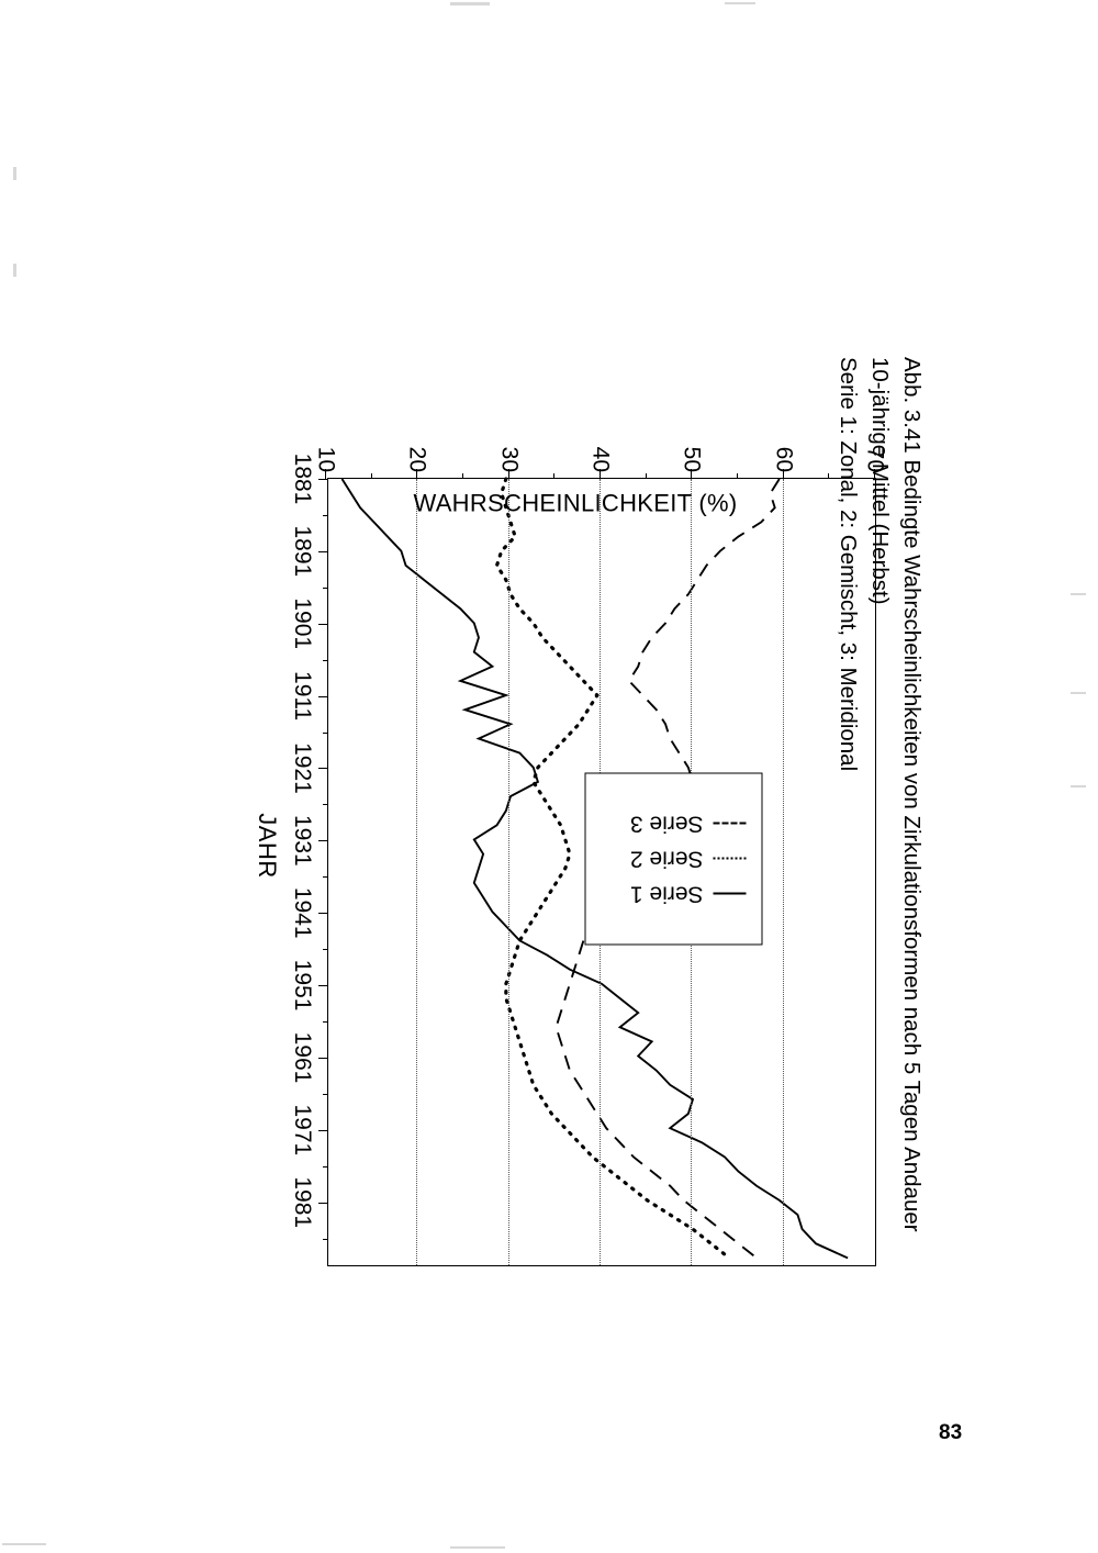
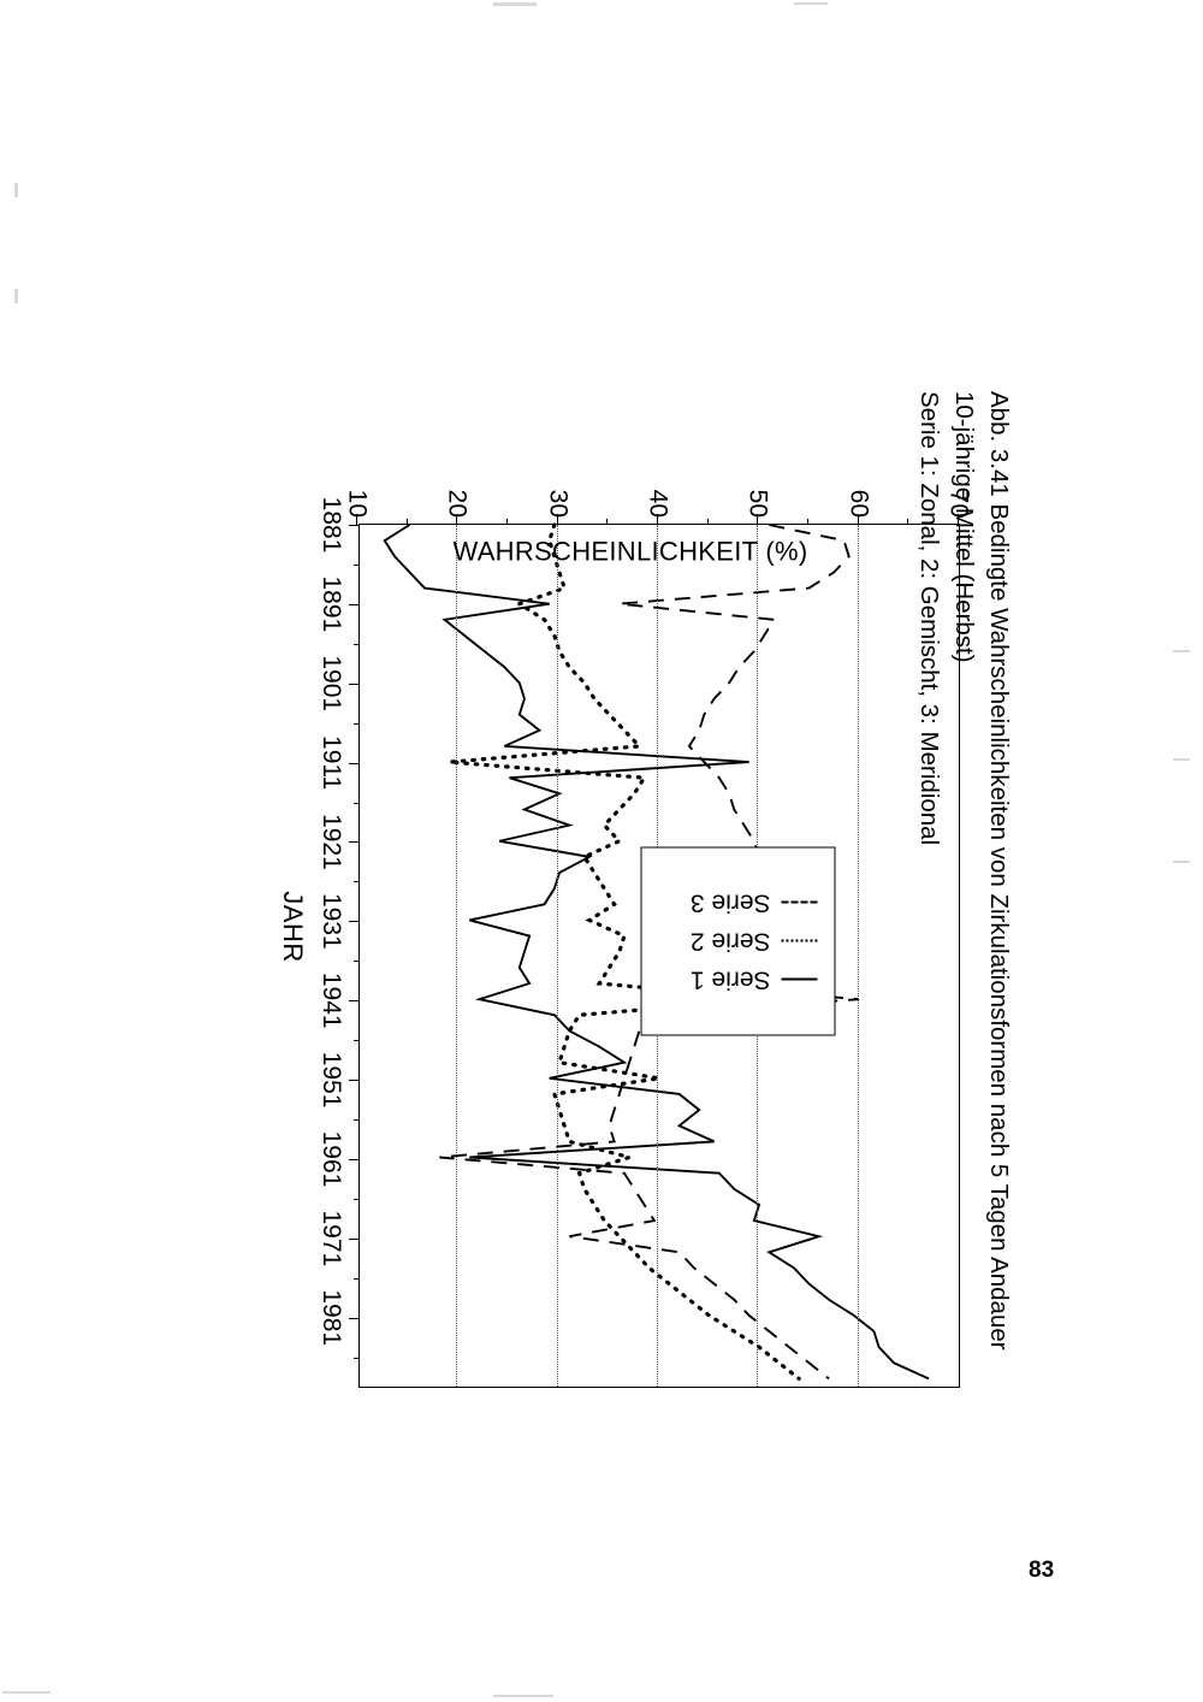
Serie 1/1881: 12 -> 15
Serie 3/1881: 60 -> 51
Serie 1/1891: 18 -> 29
Serie 2/1891: 29 -> 26
Serie 3/1891: 53 -> 36
Serie 1/1911: 30 -> 49
Serie 2/1911: 40 -> 19
Serie 1/1921: 32 -> 24
Serie 2/1921: 33 -> 36
Serie 1/1931: 26 -> 21
Serie 2/1931: 36 -> 33
Serie 3/1931: 46 -> 49
Serie 1/1941: 28 -> 22
Serie 2/1941: 33 -> 51
Serie 3/1941: 40 -> 60
Serie 1/1951: 40 -> 29
Serie 2/1951: 30 -> 40
Serie 1/1961: 44 -> 21
Serie 2/1961: 32 -> 37
Serie 3/1961: 36 -> 18
Serie 1/1971: 48 -> 56
Serie 3/1971: 40 -> 31
